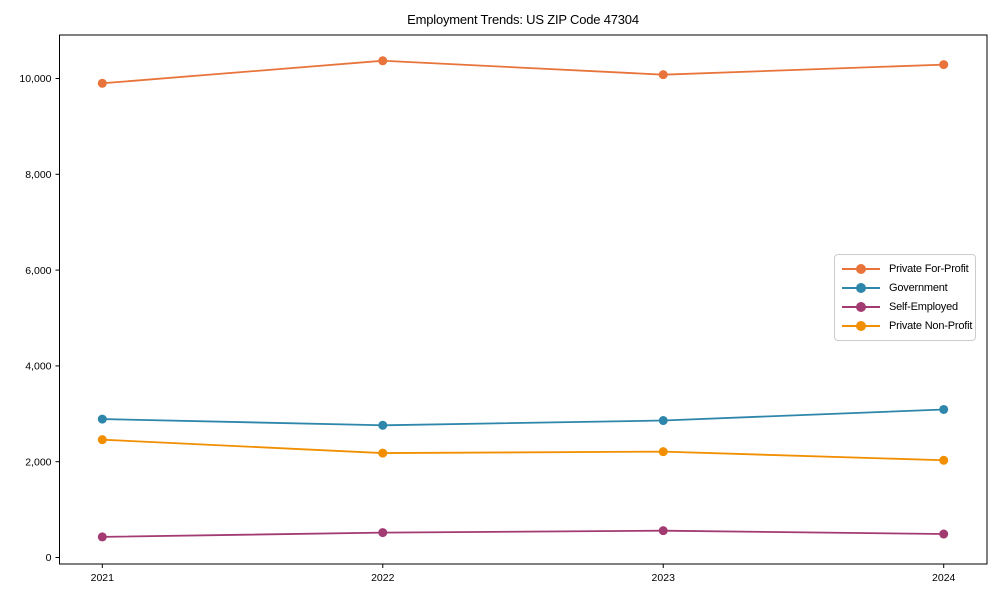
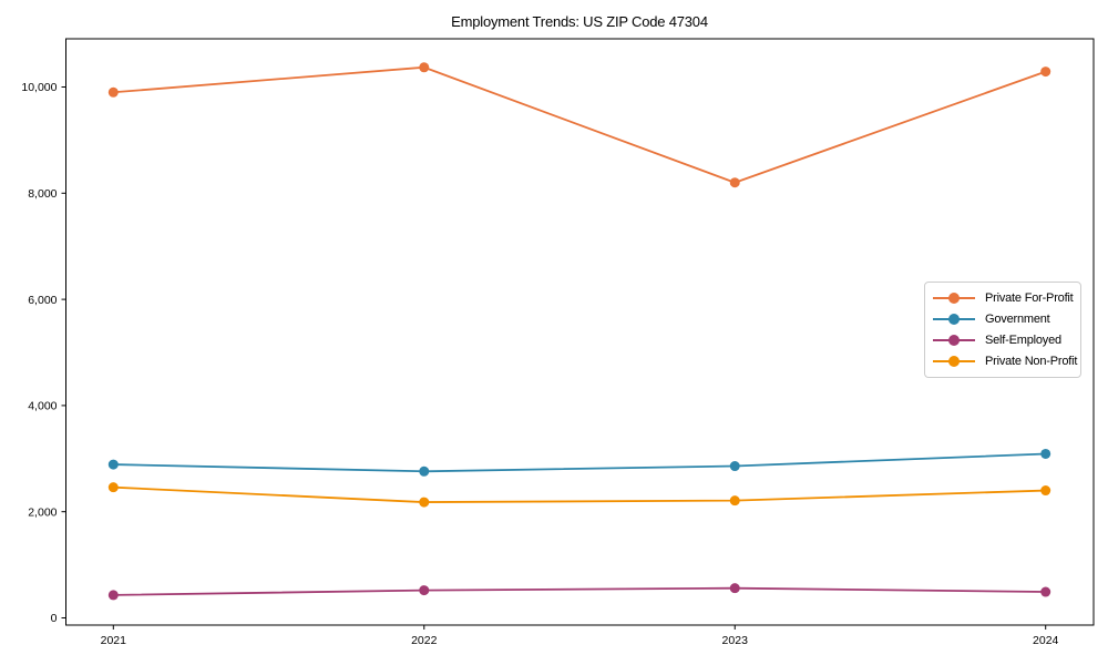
Private For-Profit/2023: 10100 -> 8200
Private Non-Profit/2024: 2000 -> 2400
